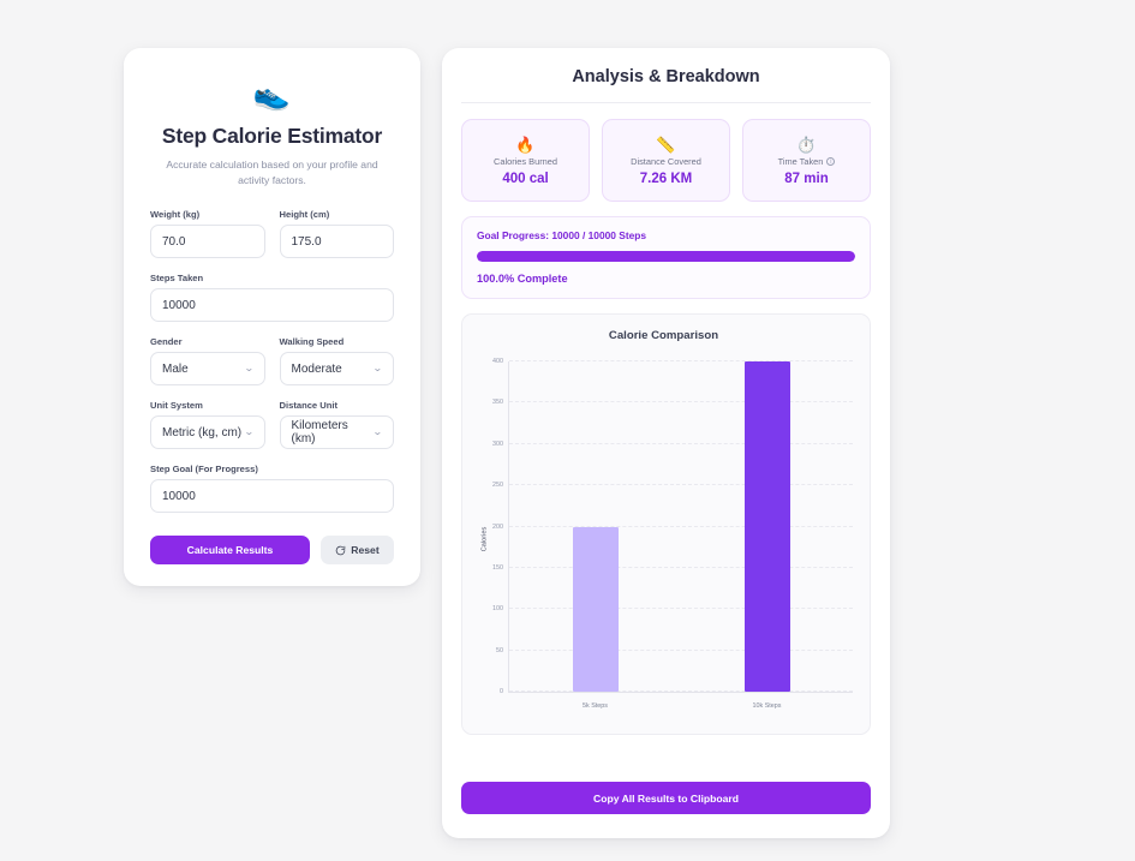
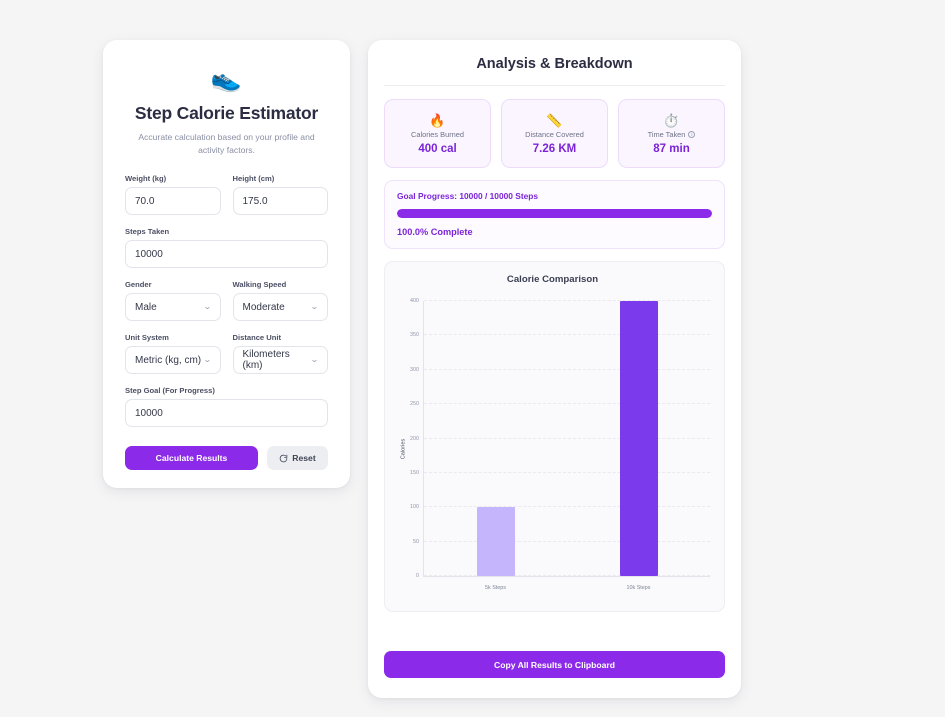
5k Steps: 200 -> 100
